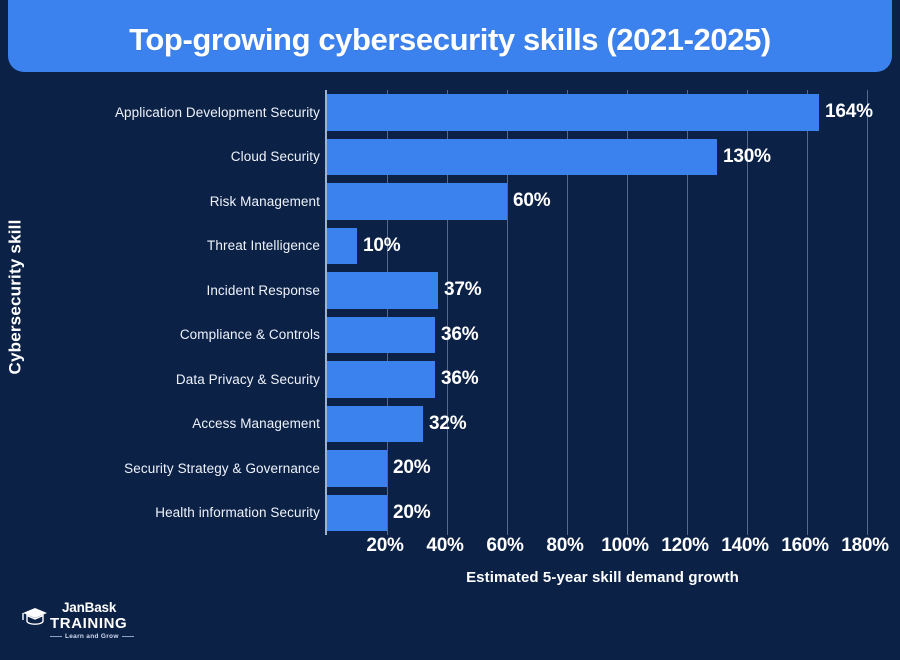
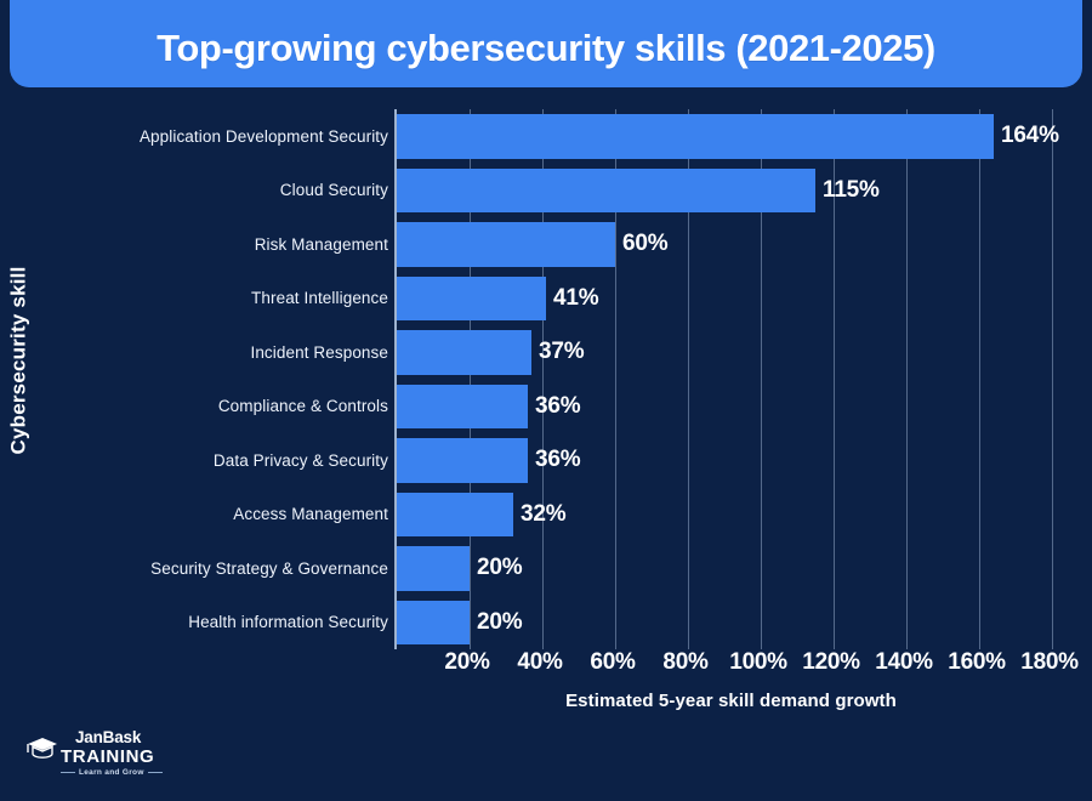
Cloud Security: 130% -> 115%
Threat Intelligence: 10% -> 41%
